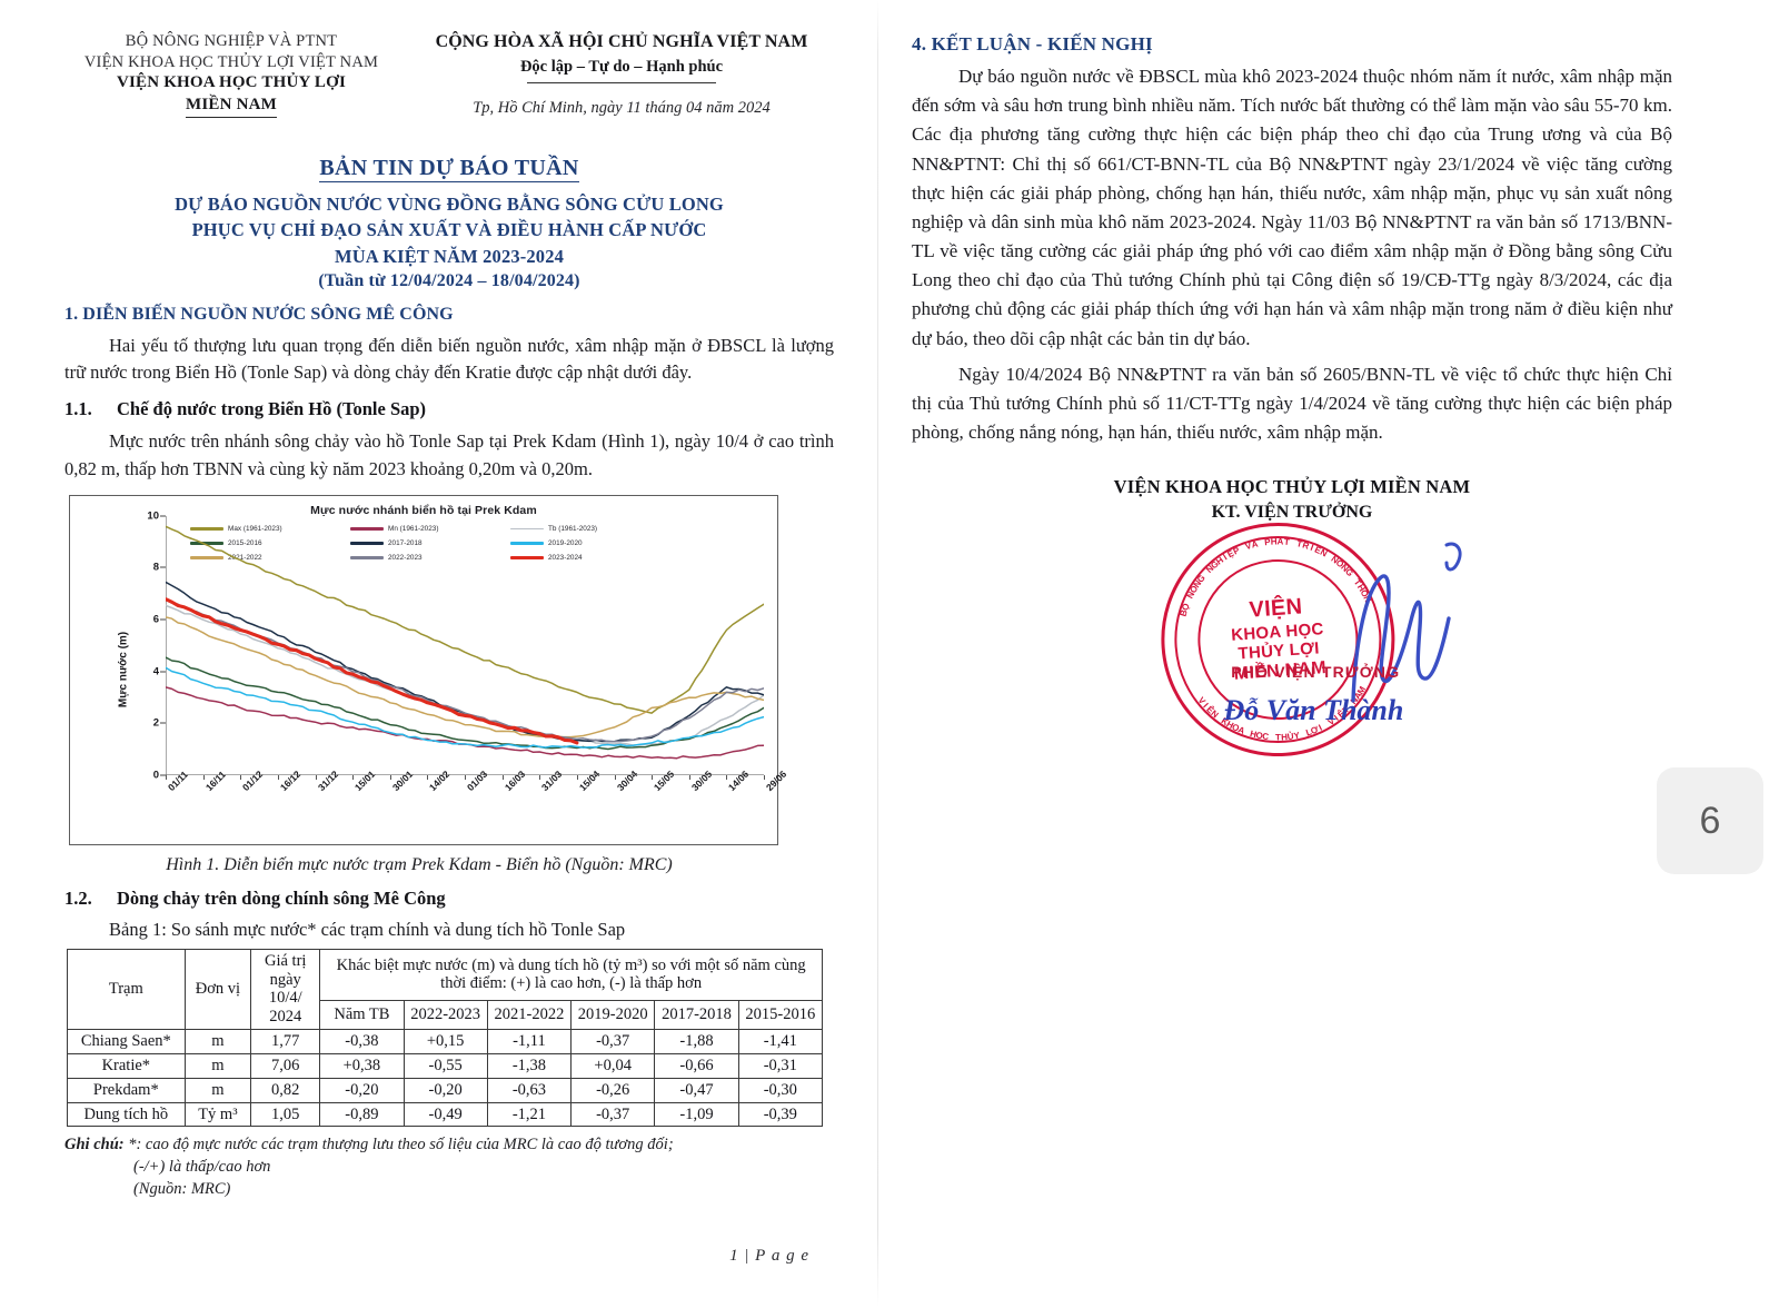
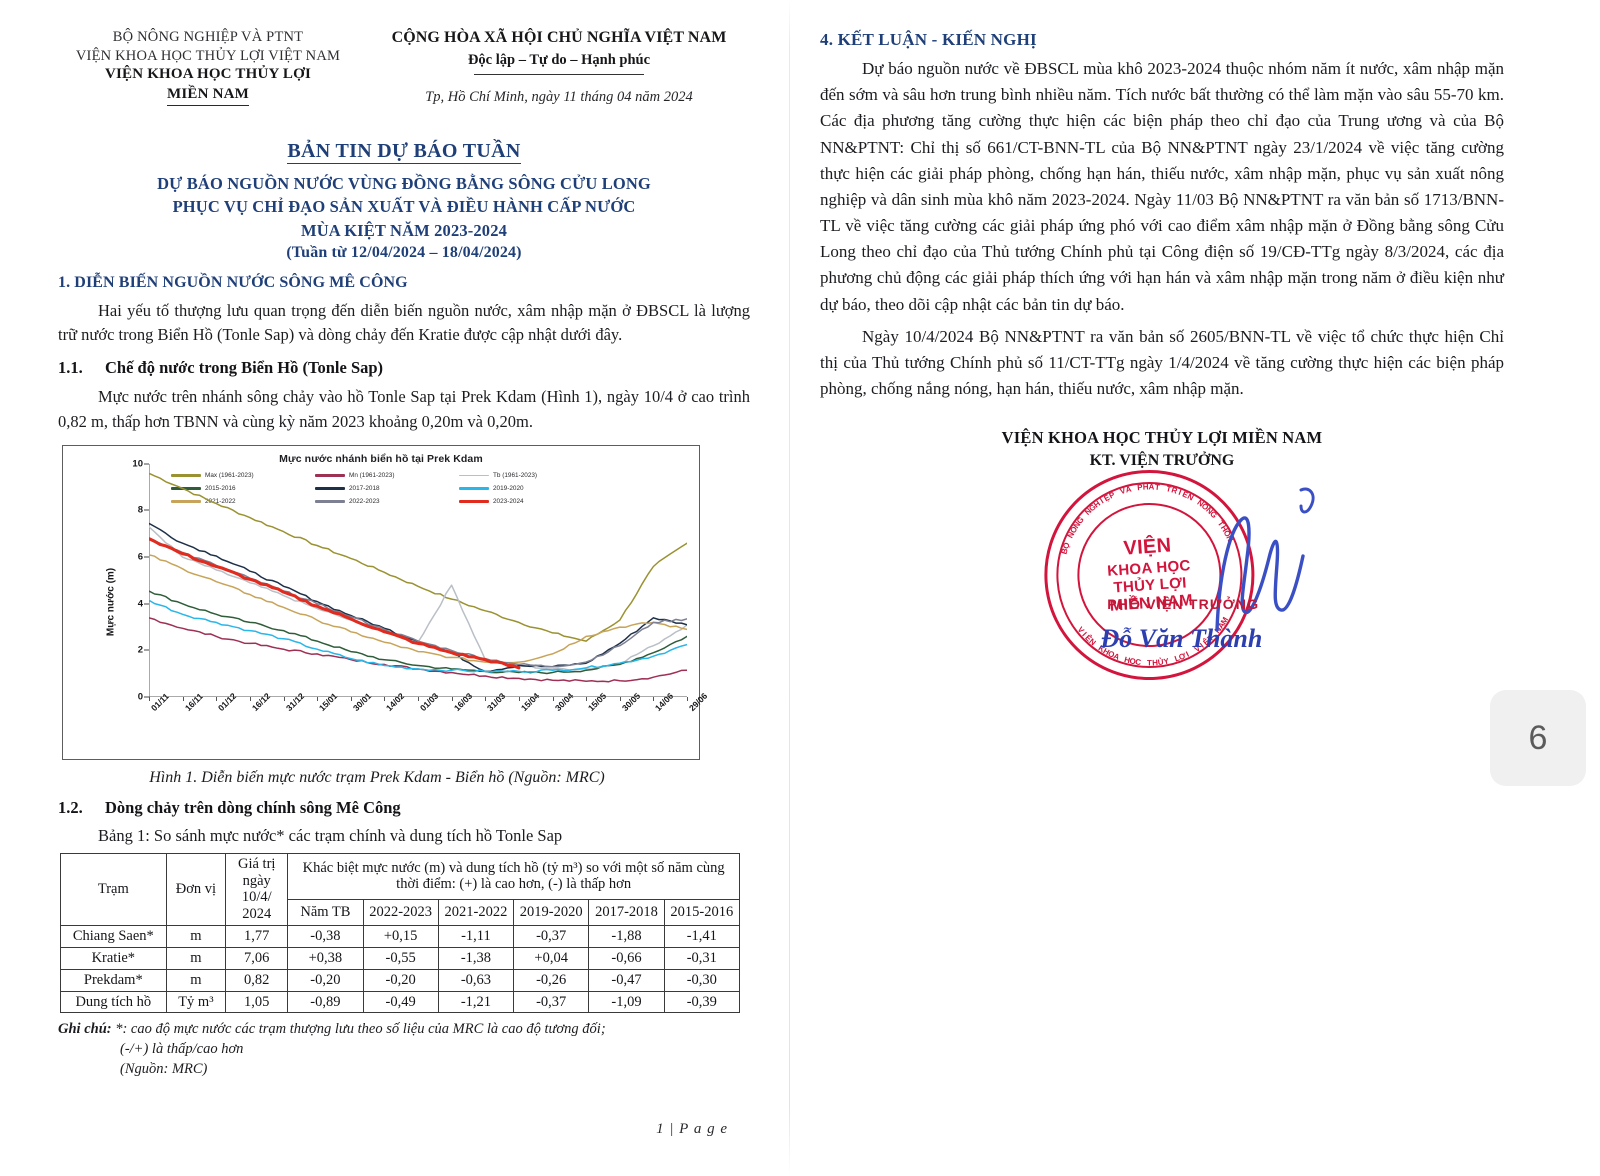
Tb (1961-2023)/01/11: 6.5 -> 7.3
Tb (1961-2023)/16/03: 1.9 -> 4.8
2017-2018/31/03: 1.6 -> 1.1
